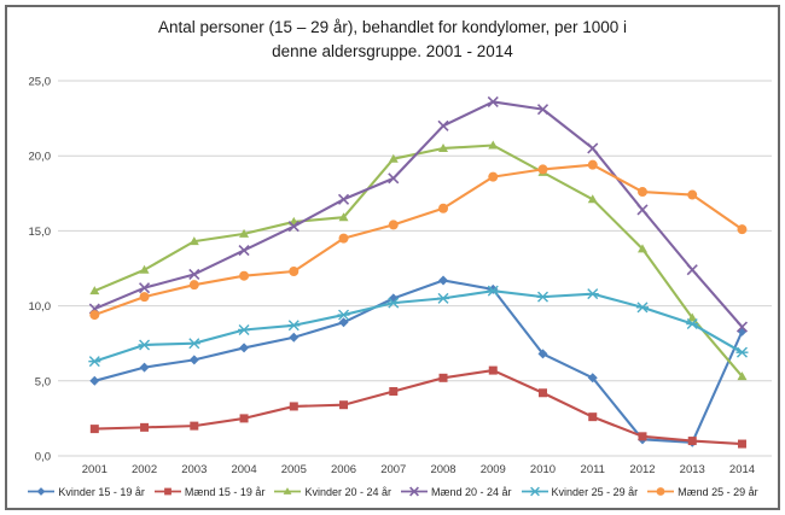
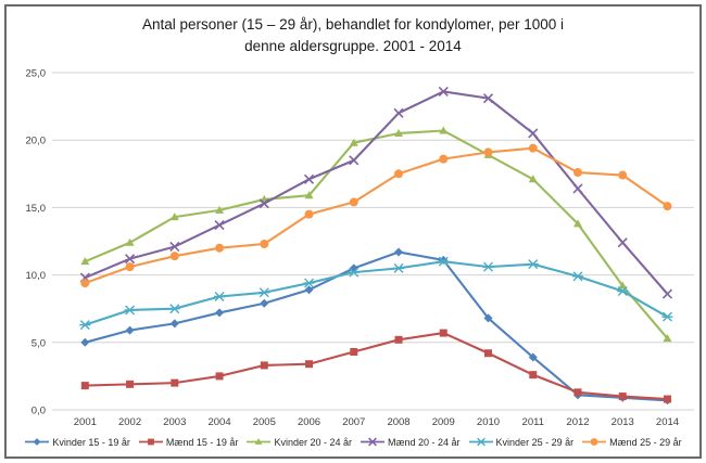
Mænd 25 - 29 år/2008: 16,5 -> 17,5
Kvinder 15 - 19 år/2011: 5,2 -> 3,9
Kvinder 15 - 19 år/2014: 8,3 -> 0,7
